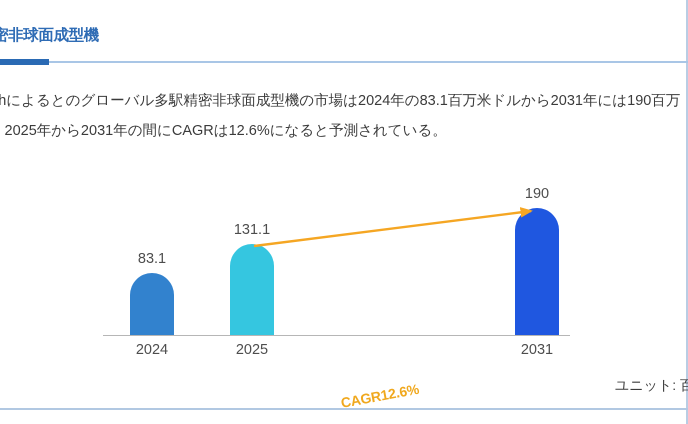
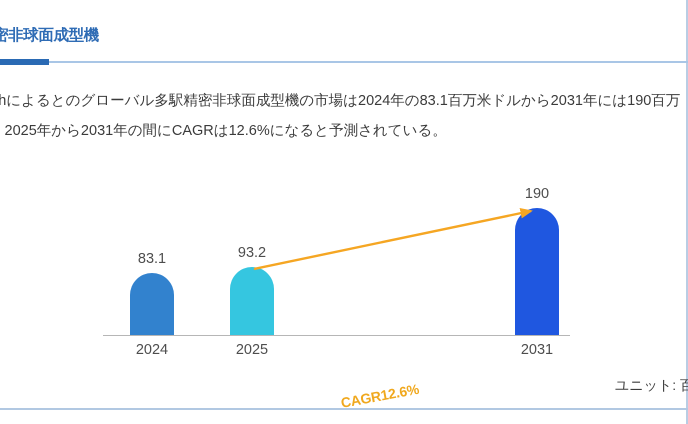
2025: 131.1 -> 93.2
